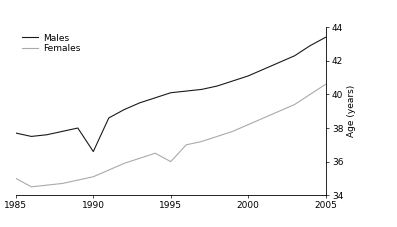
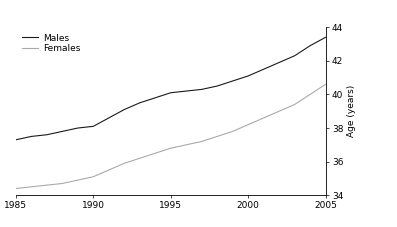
Males/1985: 37.7 -> 37.3
Females/1985: 35.0 -> 34.4
Males/1990: 36.6 -> 38.1
Females/1995: 36.0 -> 36.8
